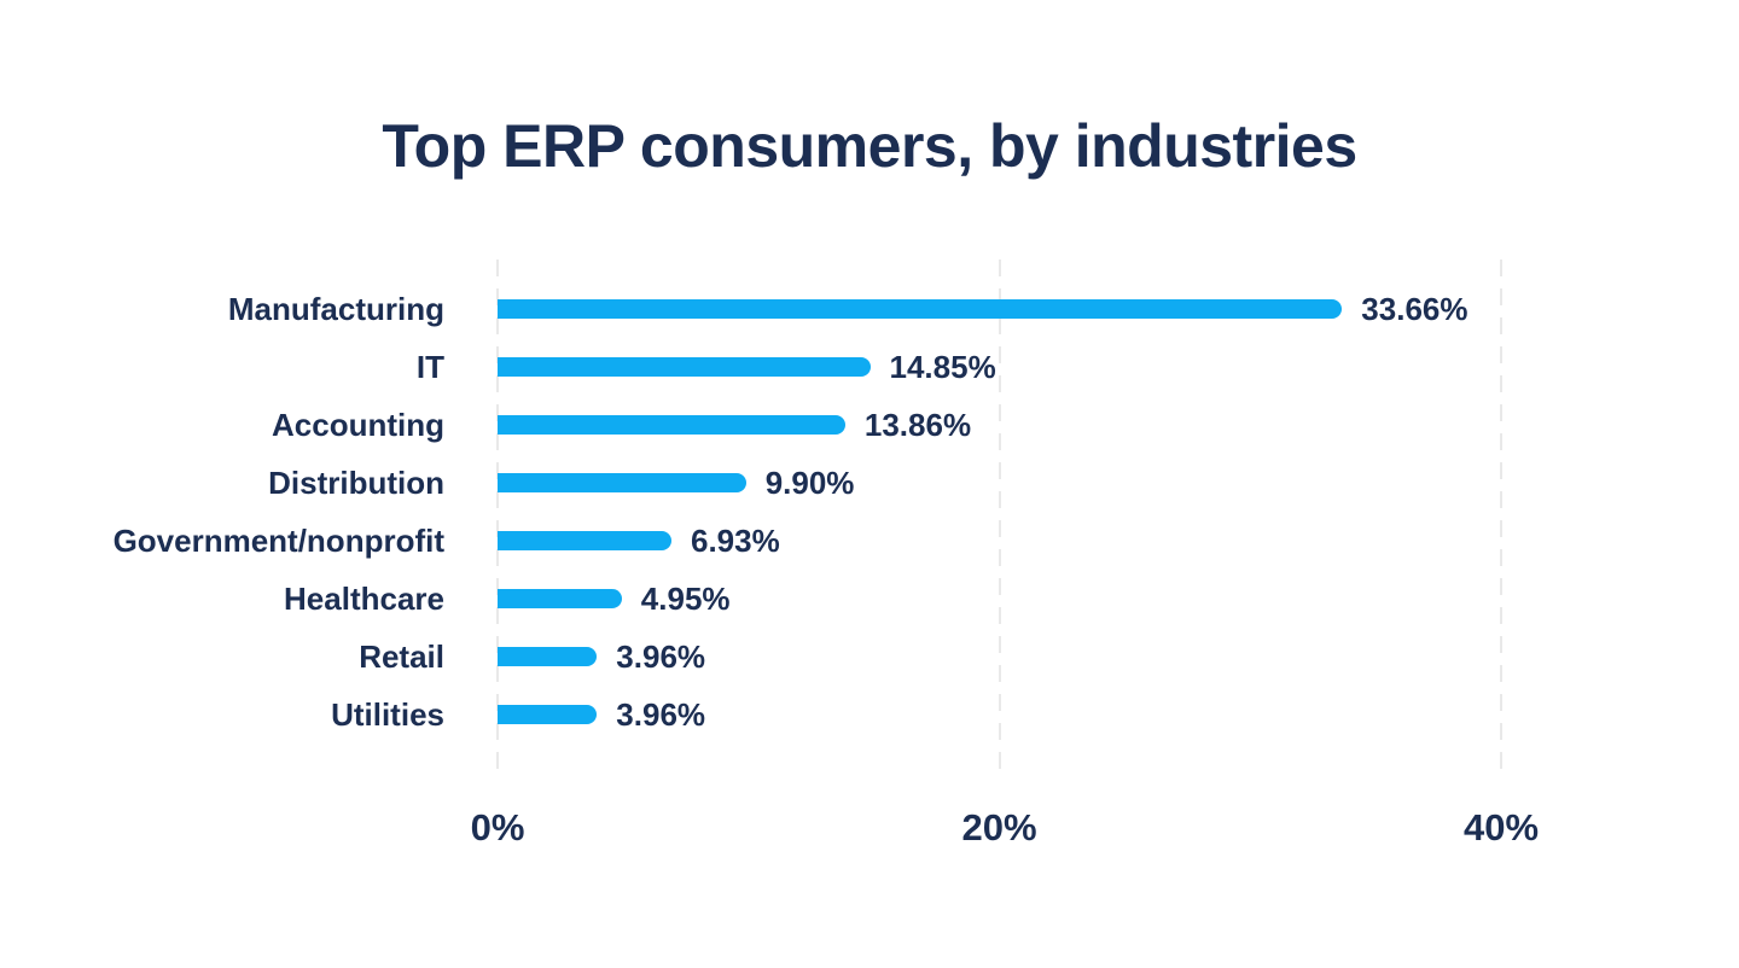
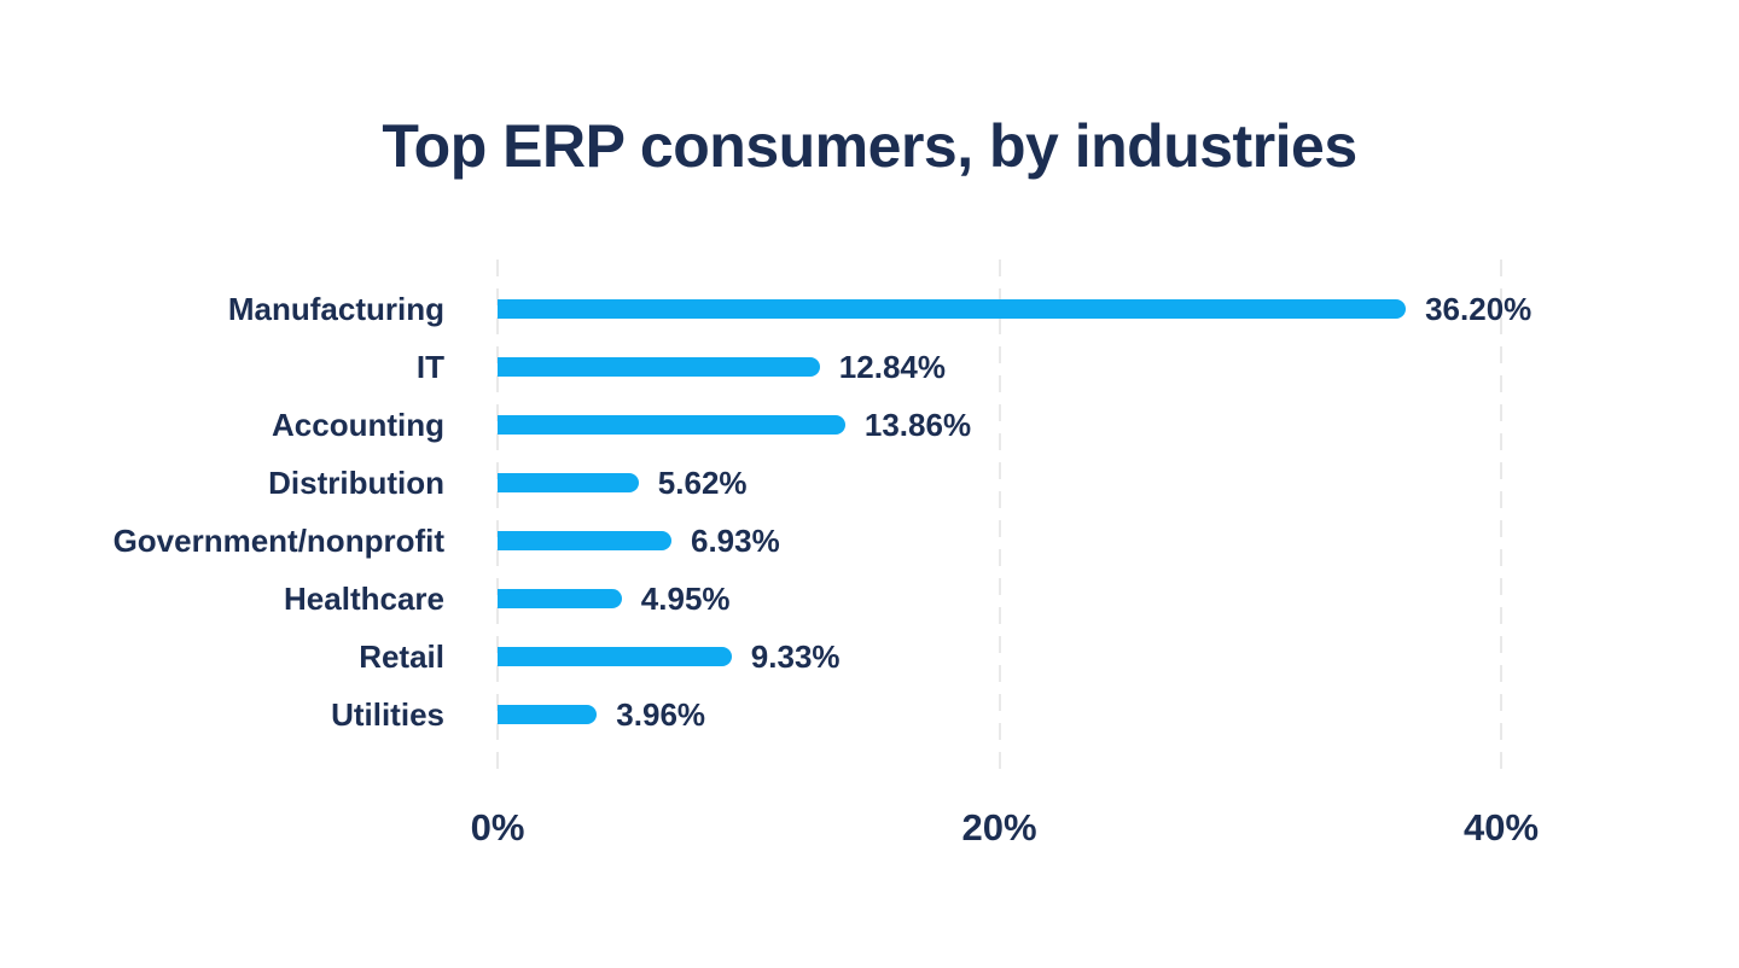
Manufacturing: 33.66% -> 36.20%
IT: 14.85% -> 12.84%
Distribution: 9.90% -> 5.62%
Retail: 3.96% -> 9.33%
